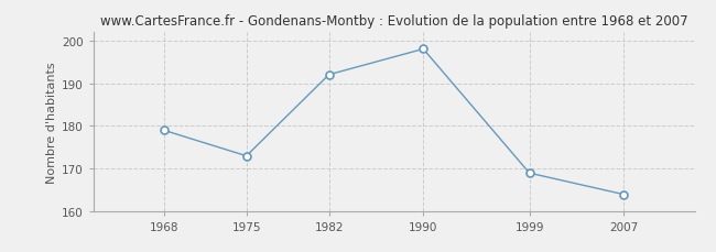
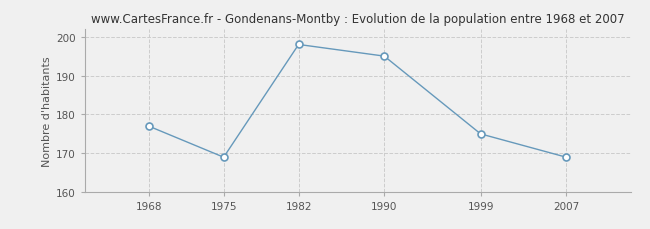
1968: 179 -> 177
1975: 173 -> 169
1982: 192 -> 198
1990: 198 -> 195
1999: 169 -> 175
2007: 164 -> 169
